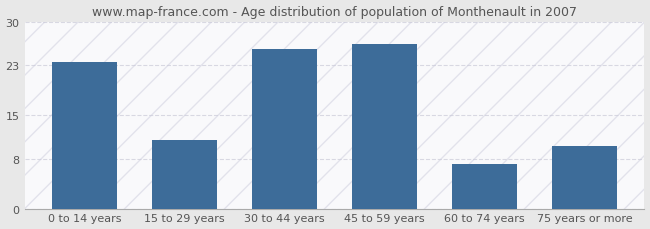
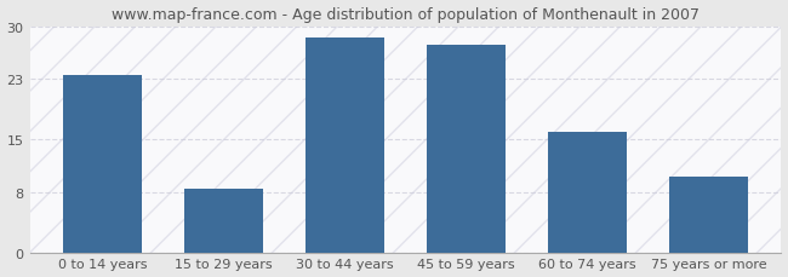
15 to 29 years: 11.0 -> 8.5
30 to 44 years: 25.6 -> 28.5
45 to 59 years: 26.4 -> 27.5
60 to 74 years: 7.2 -> 16.0
